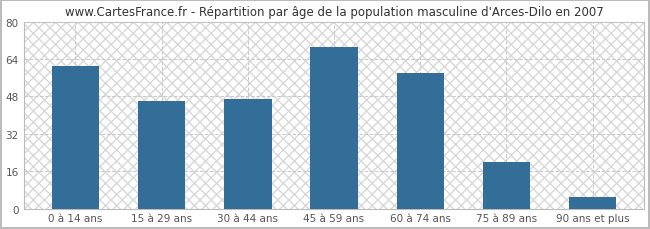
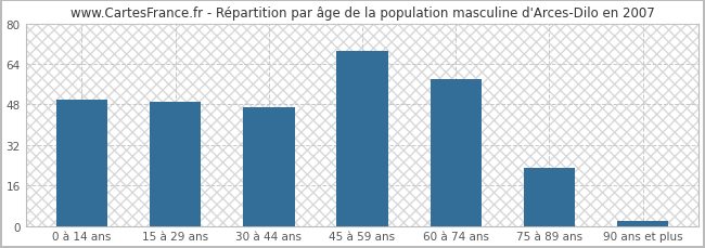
0 à 14 ans: 61 -> 50
15 à 29 ans: 46 -> 49
75 à 89 ans: 20 -> 23
90 ans et plus: 5 -> 2
